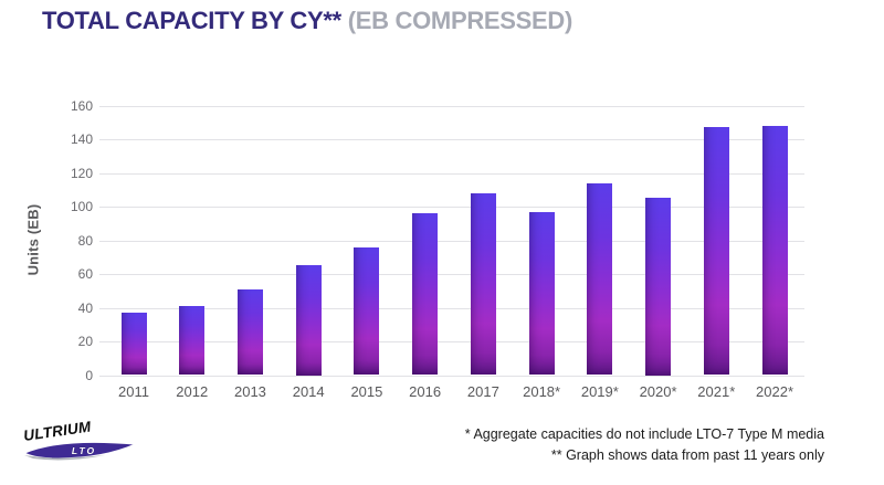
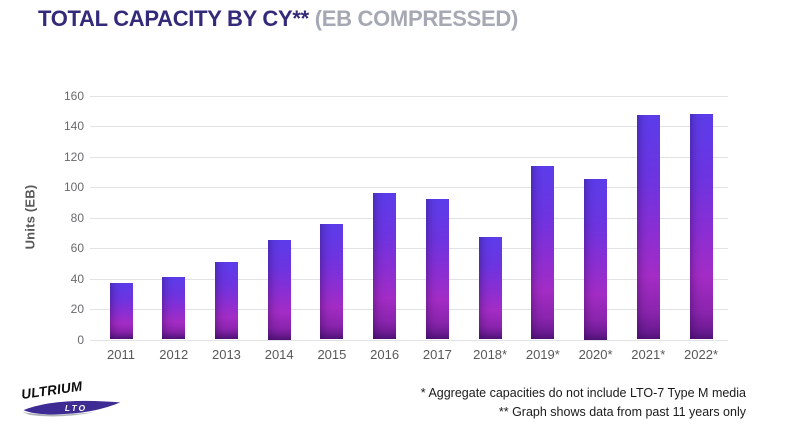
2017: 108 -> 92
2018*: 97 -> 67
